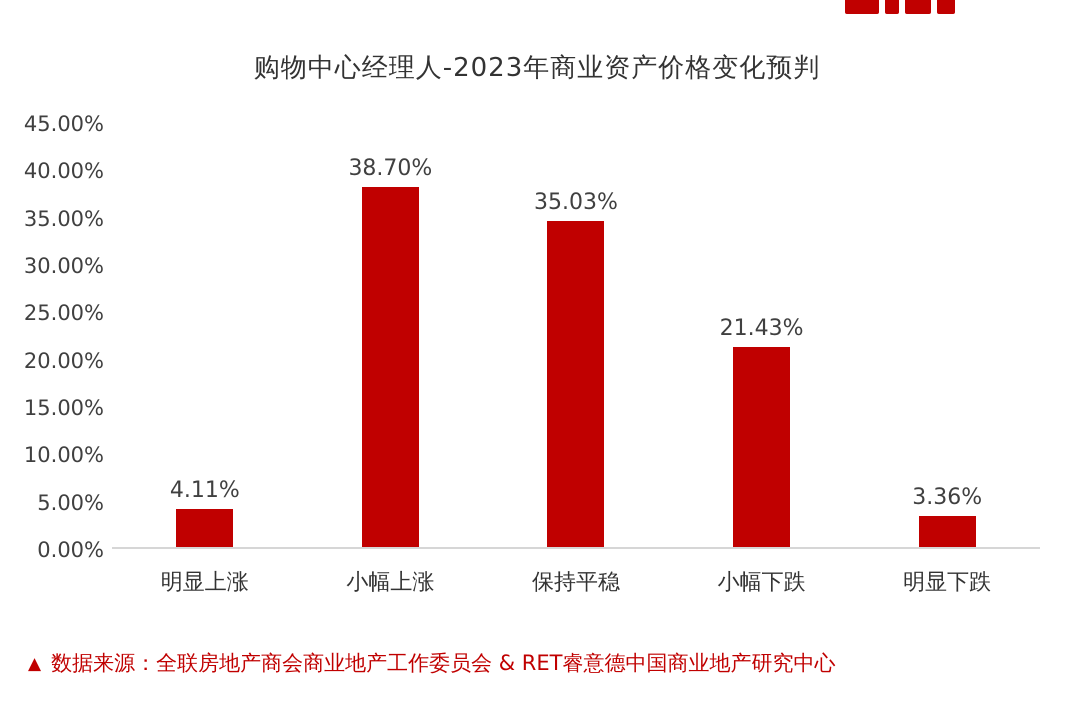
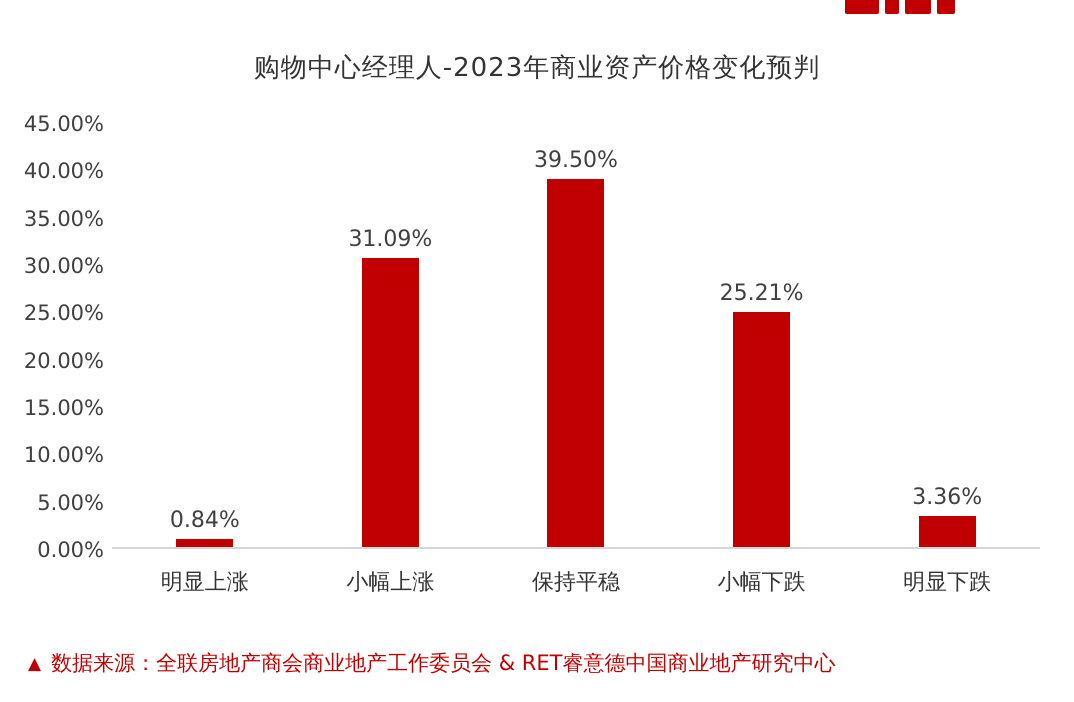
明显上涨: 4.11% -> 0.84%
小幅上涨: 38.70% -> 31.09%
保持平稳: 35.03% -> 39.50%
小幅下跌: 21.43% -> 25.21%
